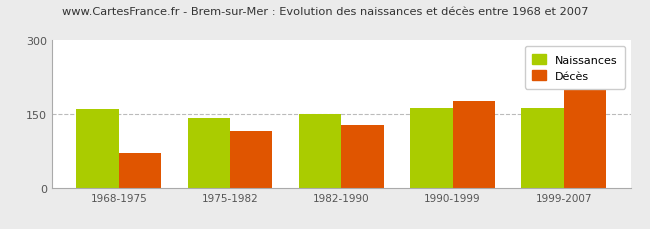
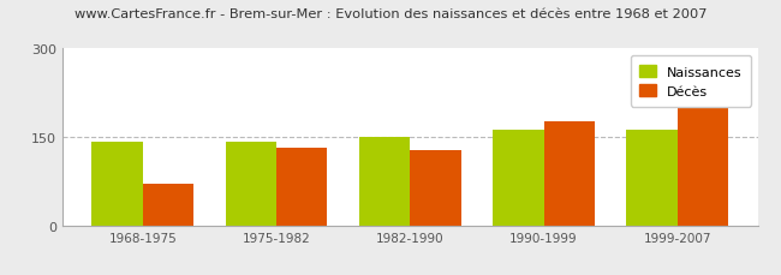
Naissances/1968-1975: 160 -> 141
Décès/1975-1982: 115 -> 131
